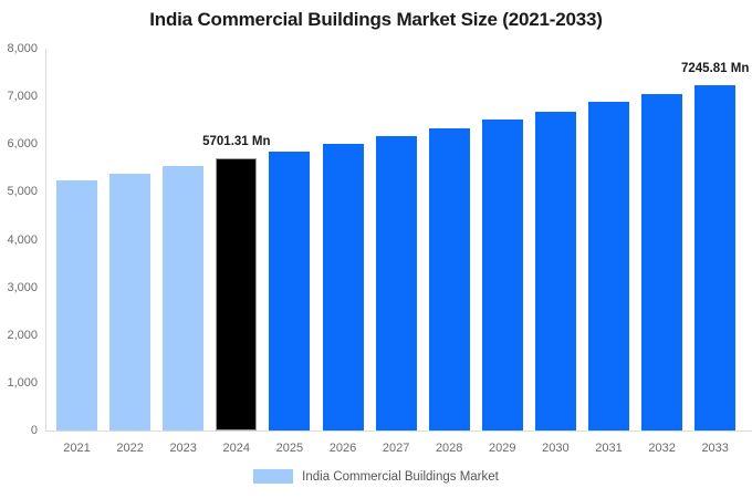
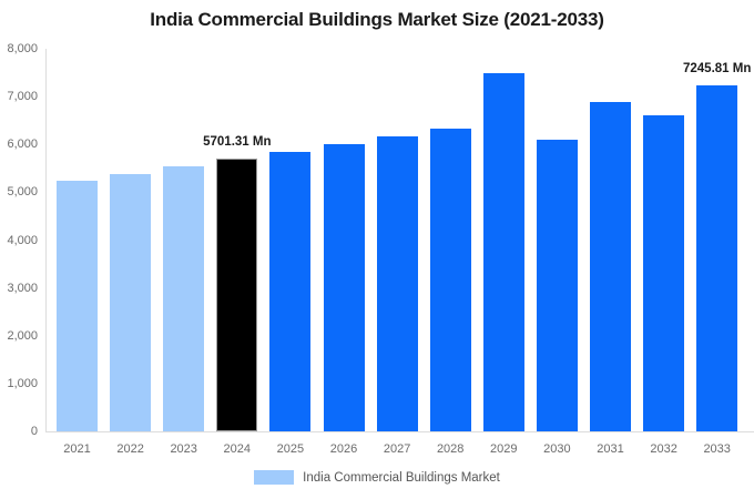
2029: 6500 -> 7500
2030: 6700 -> 6100
2032: 7100 -> 6600
